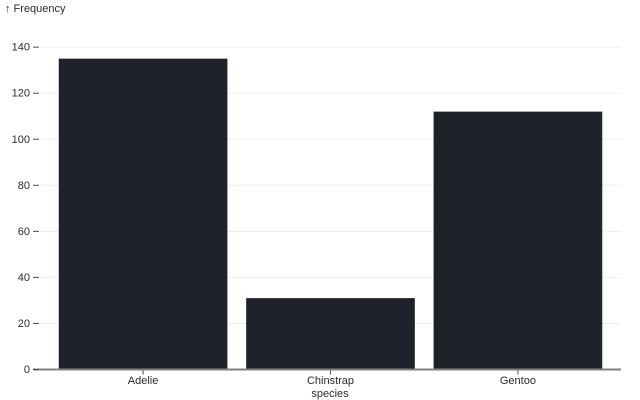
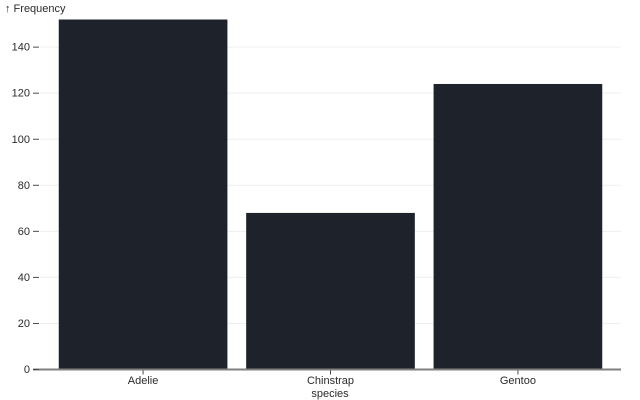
Adelie: 135 -> 152
Chinstrap: 31 -> 68
Gentoo: 112 -> 124
